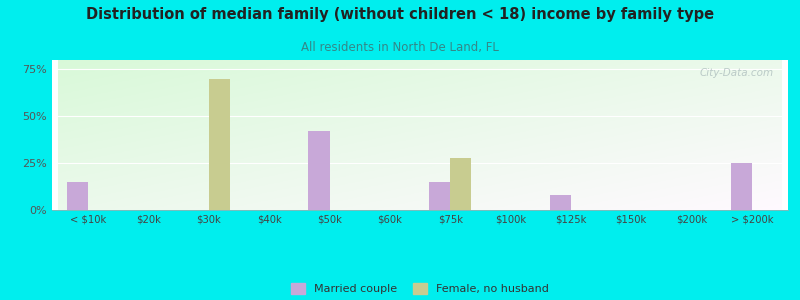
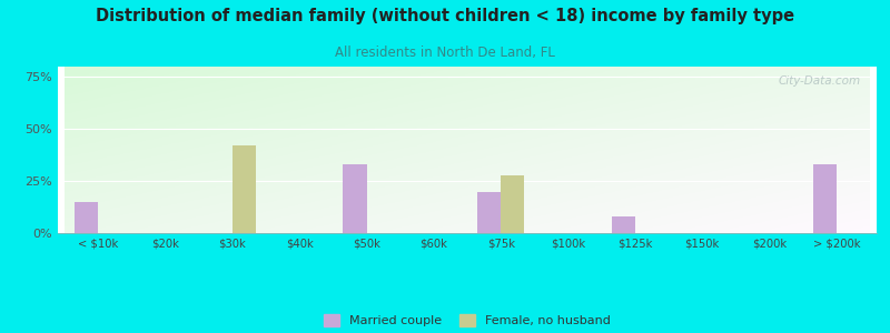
Female, no husband/$30k: 70% -> 42%
Married couple/$50k: 42% -> 33%
Married couple/$75k: 15% -> 20%
Married couple/> $200k: 25% -> 33%
